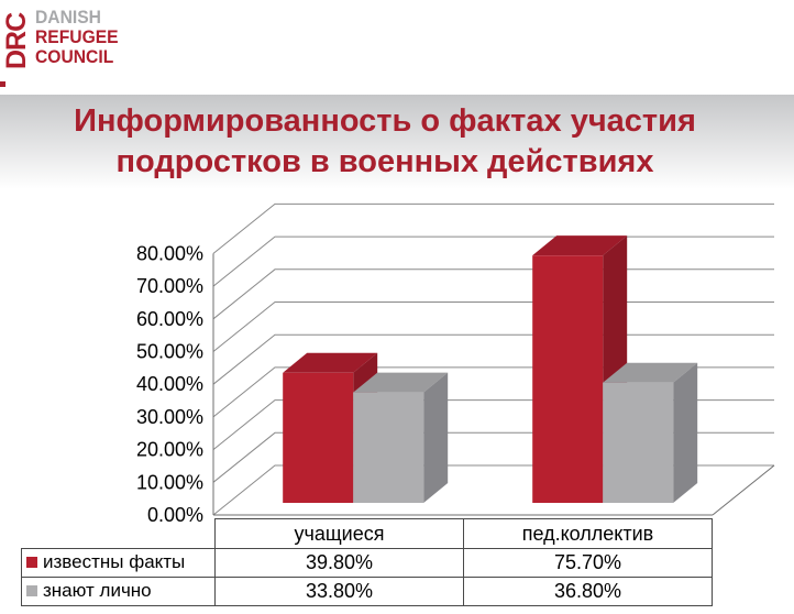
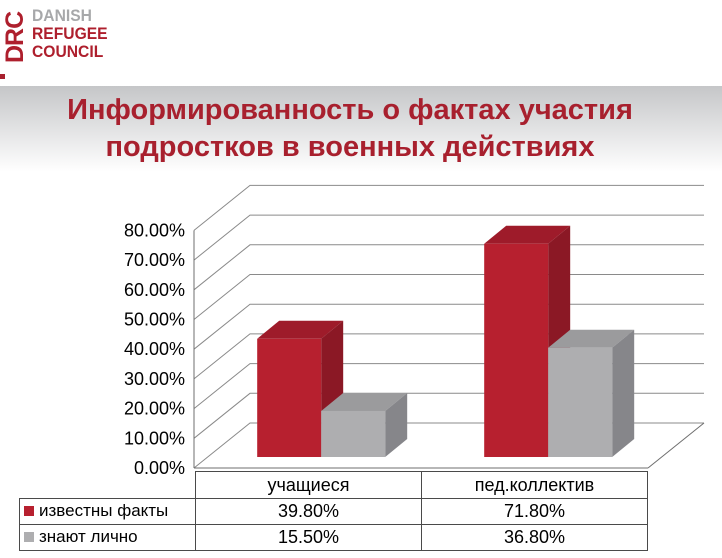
знают лично/учащиеся: 33.80% -> 15.50%
известны факты/пед.коллектив: 75.70% -> 71.80%
